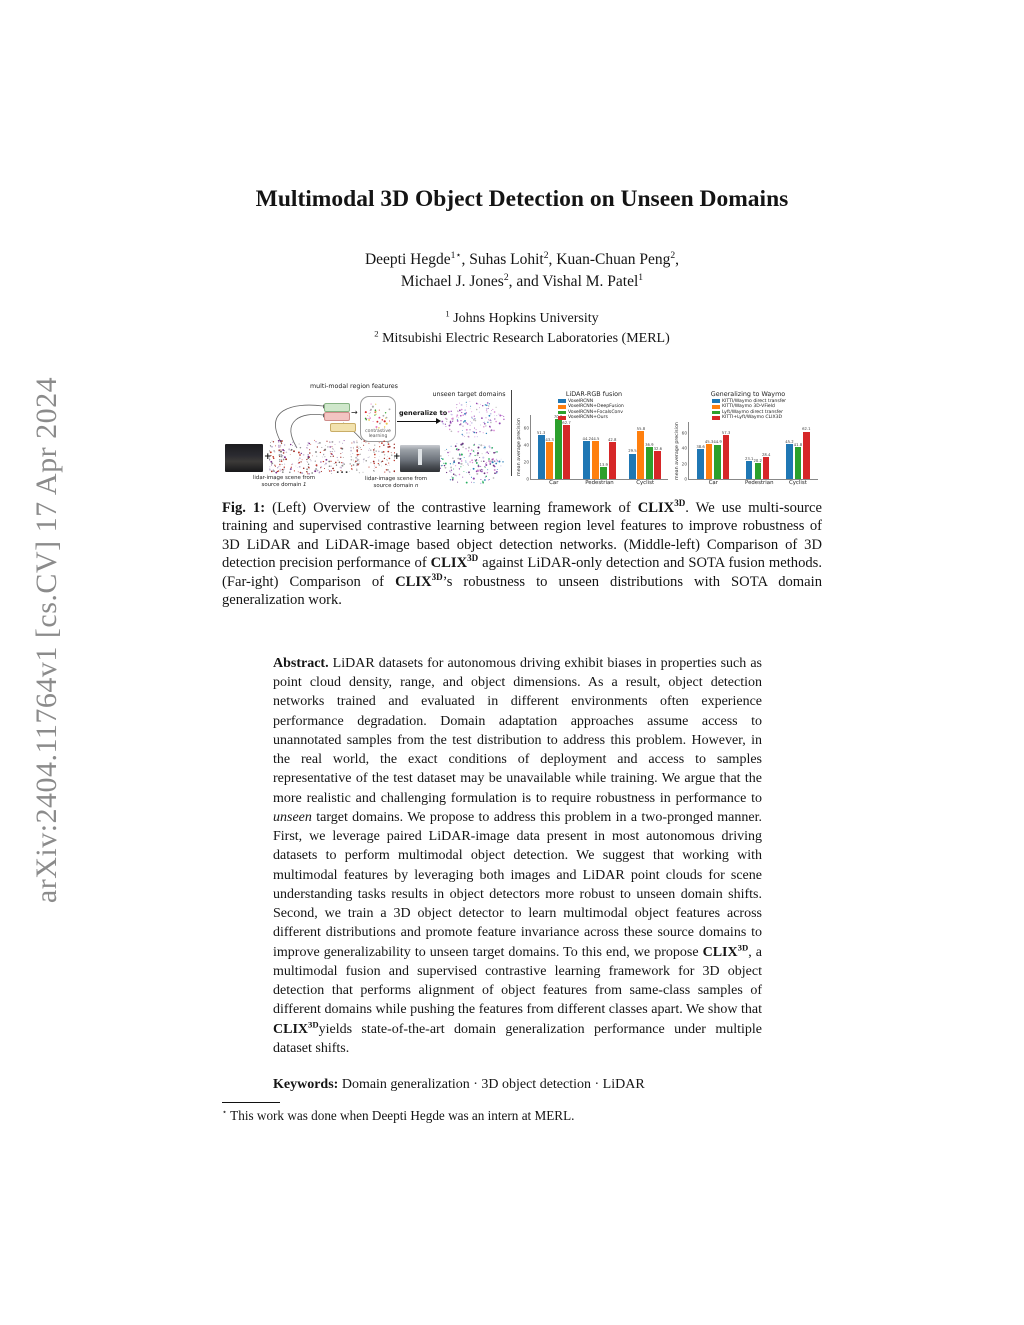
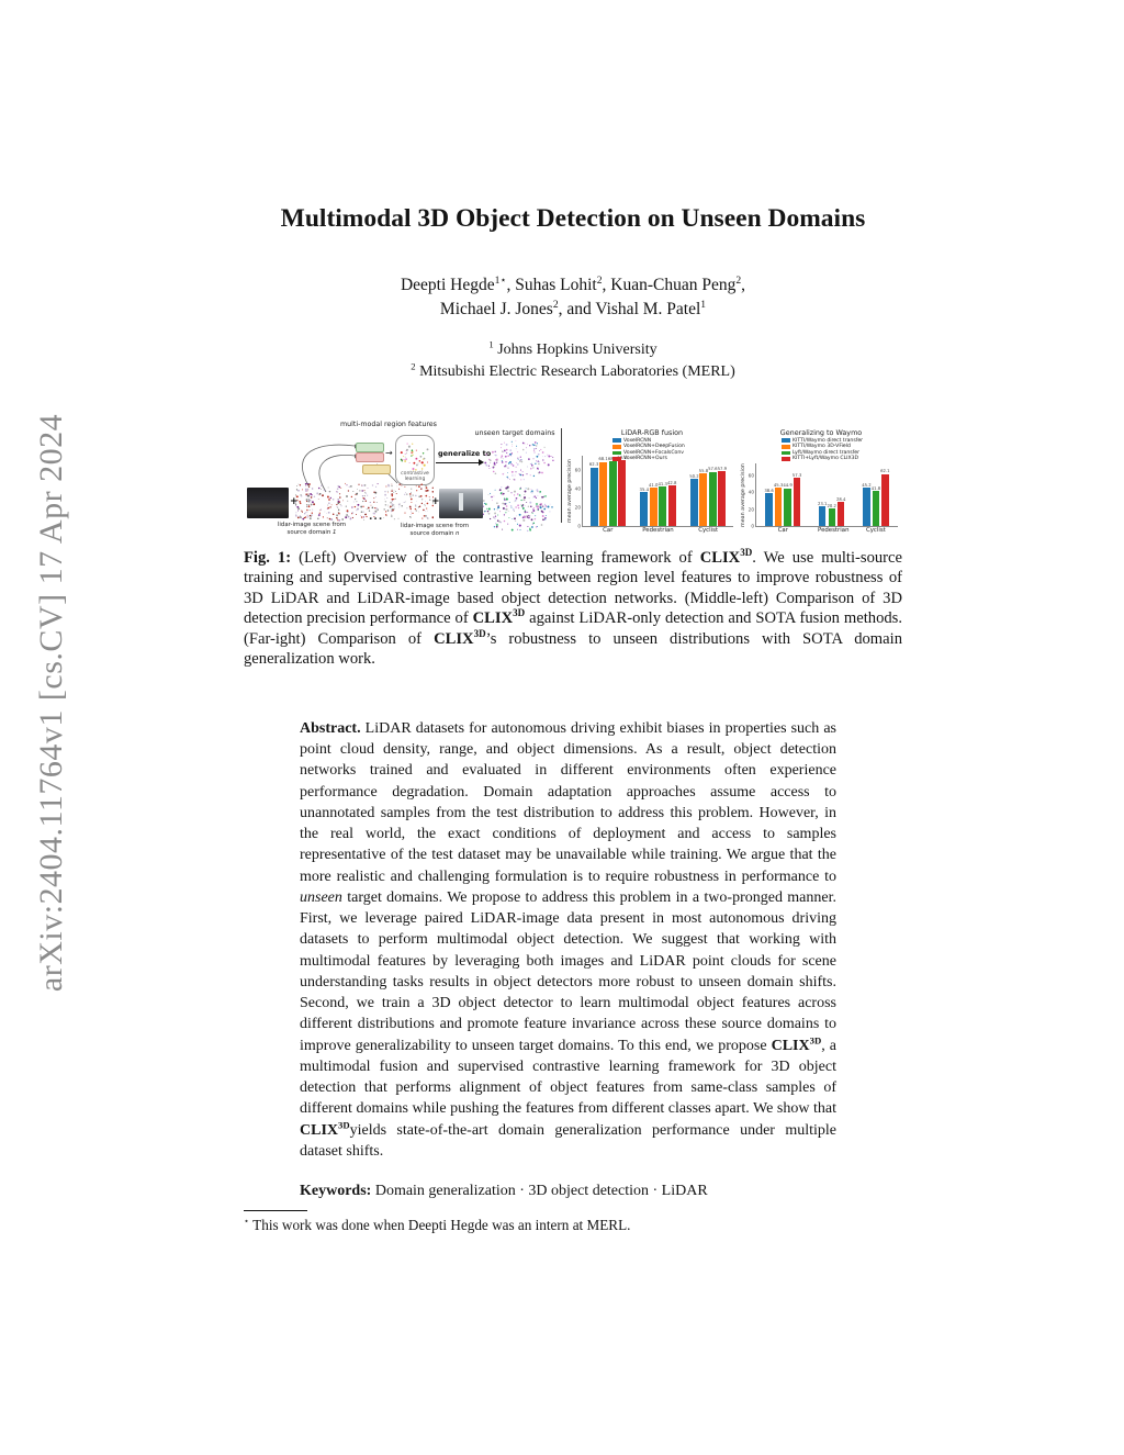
LiDAR-RGB fusion/VoxelRCNN/Car: 51.3 -> 62.3
LiDAR-RGB fusion/VoxelRCNN+DeepFusion/Car: 43.3 -> 68.1
LiDAR-RGB fusion/VoxelRCNN+FocalsConv/Car: 70.9 -> 68.6
LiDAR-RGB fusion/VoxelRCNN+Ours/Car: 62.7 -> 69.4
LiDAR-RGB fusion/VoxelRCNN/Pedestrian: 44.2 -> 35.4
LiDAR-RGB fusion/VoxelRCNN+DeepFusion/Pedestrian: 44.5 -> 41.0
LiDAR-RGB fusion/VoxelRCNN+FocalsConv/Pedestrian: 13.9 -> 41.3
LiDAR-RGB fusion/VoxelRCNN/Cyclist: 29.5 -> 50.2
LiDAR-RGB fusion/VoxelRCNN+FocalsConv/Cyclist: 36.9 -> 57.6
LiDAR-RGB fusion/VoxelRCNN+Ours/Cyclist: 32.6 -> 57.9
